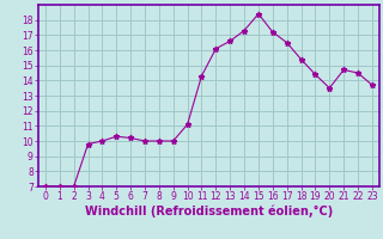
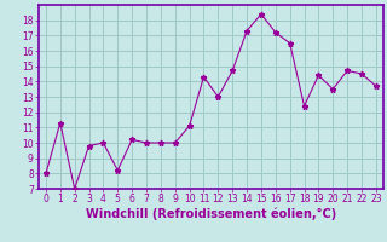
0: 7.0 -> 8.0
1: 7.0 -> 11.3
5: 10.3 -> 8.2
12: 16.1 -> 13.0
13: 16.6 -> 14.7
18: 15.4 -> 12.4
